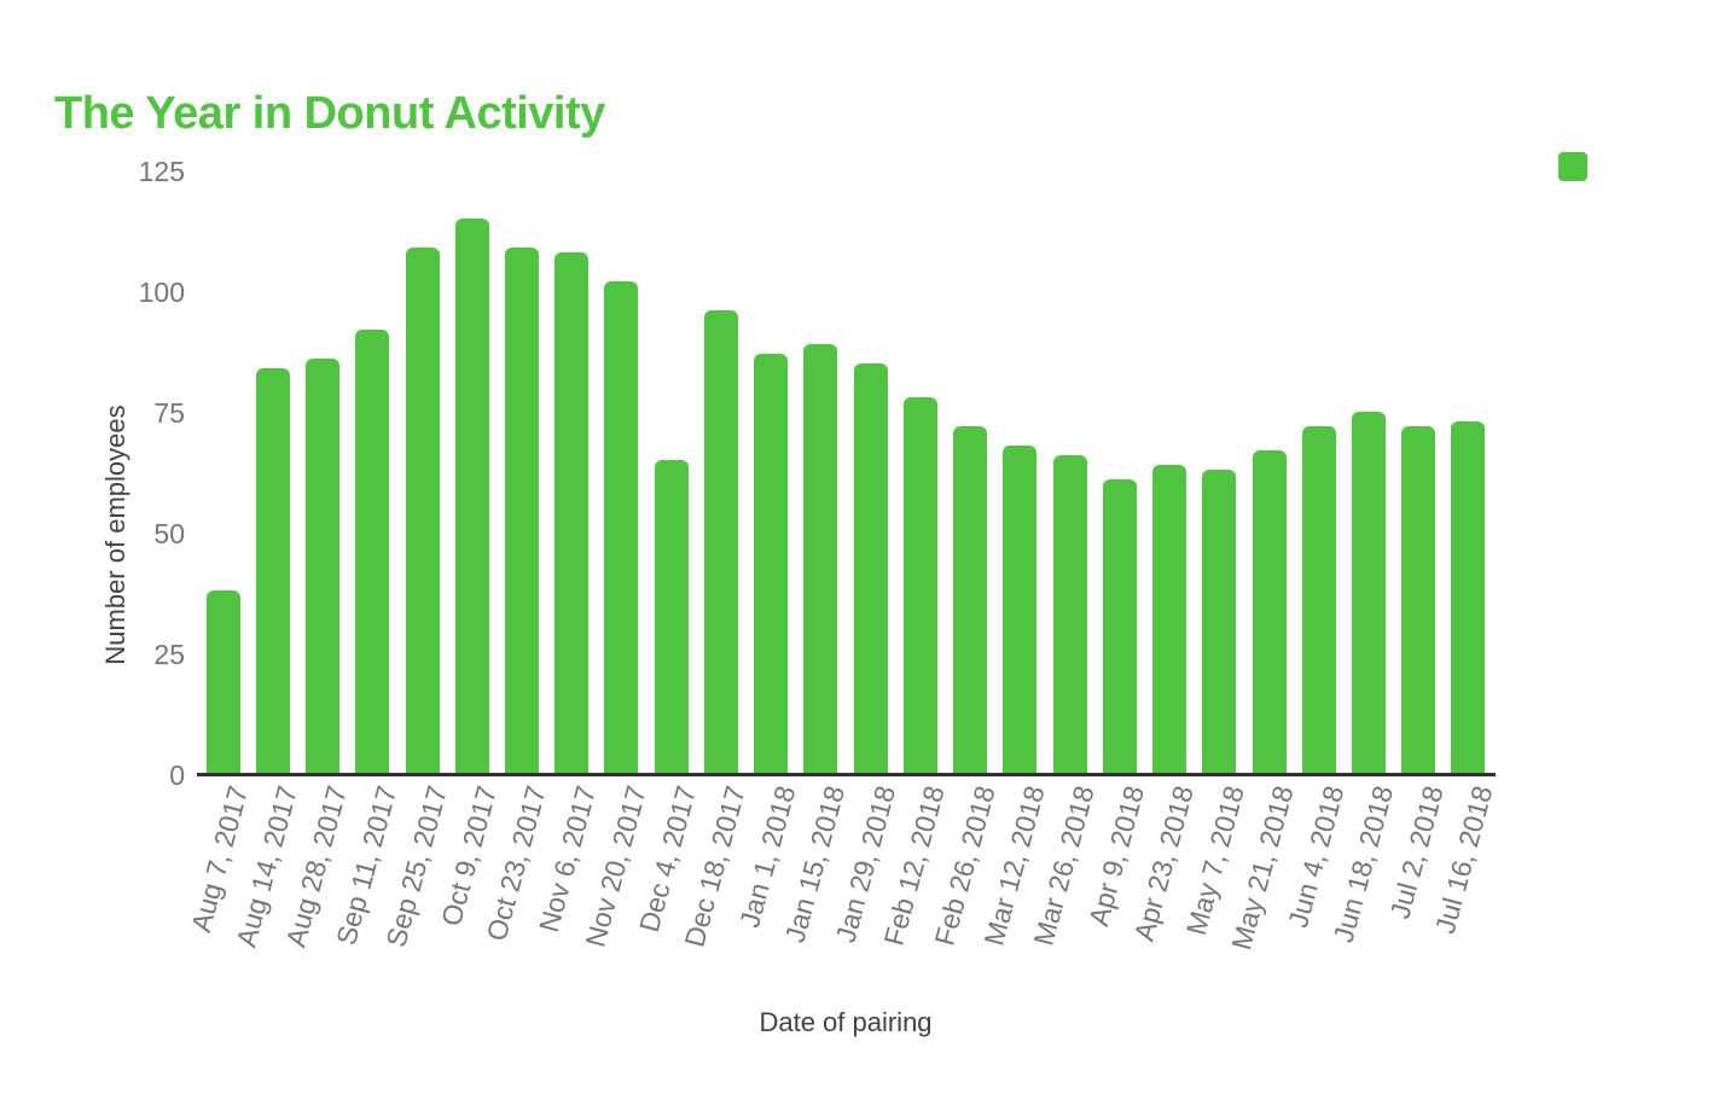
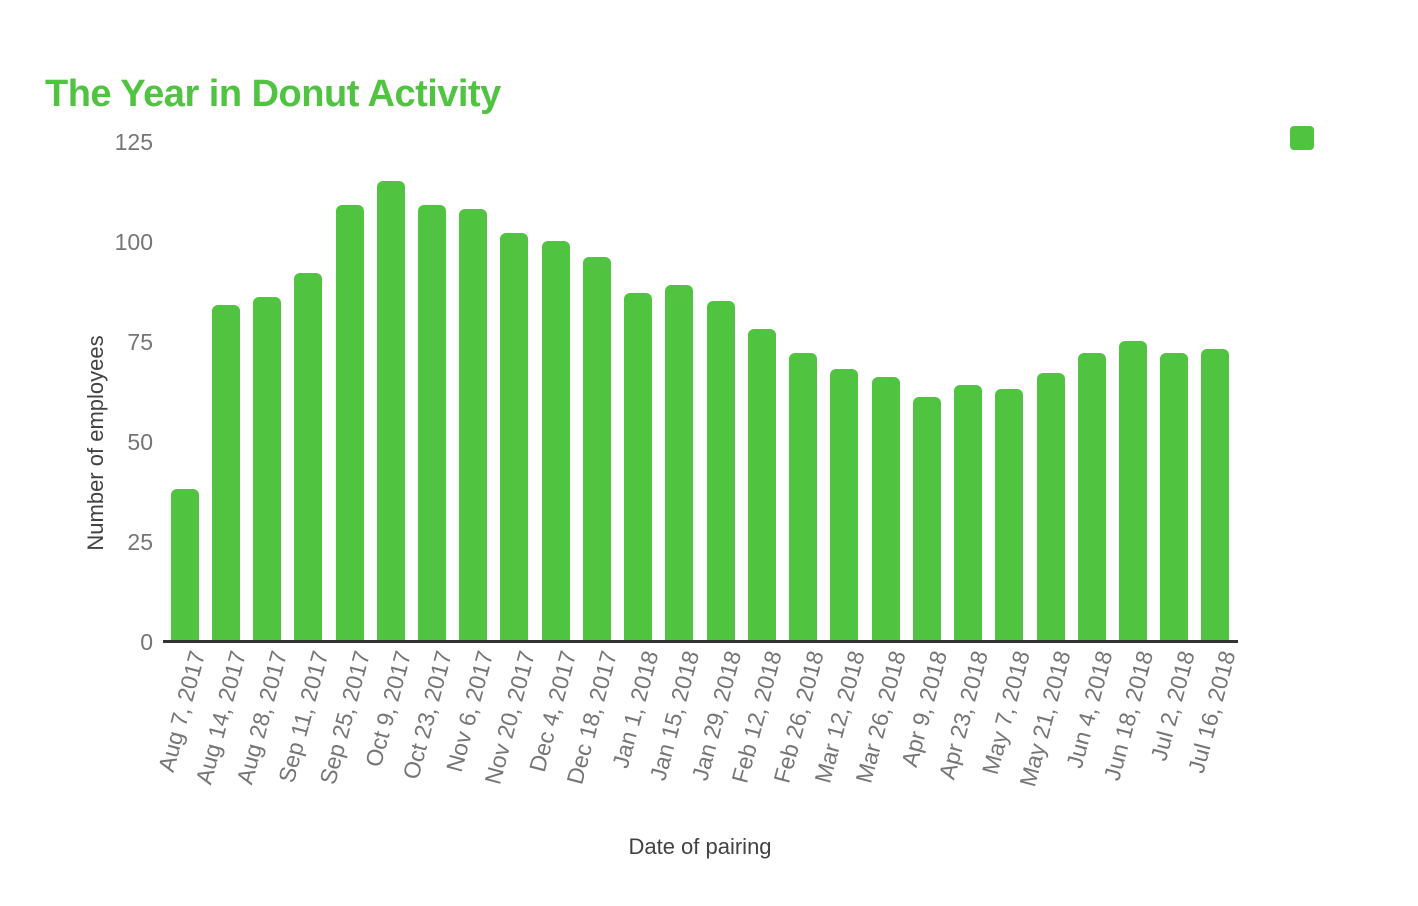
Dec 4, 2017: 65 -> 100
